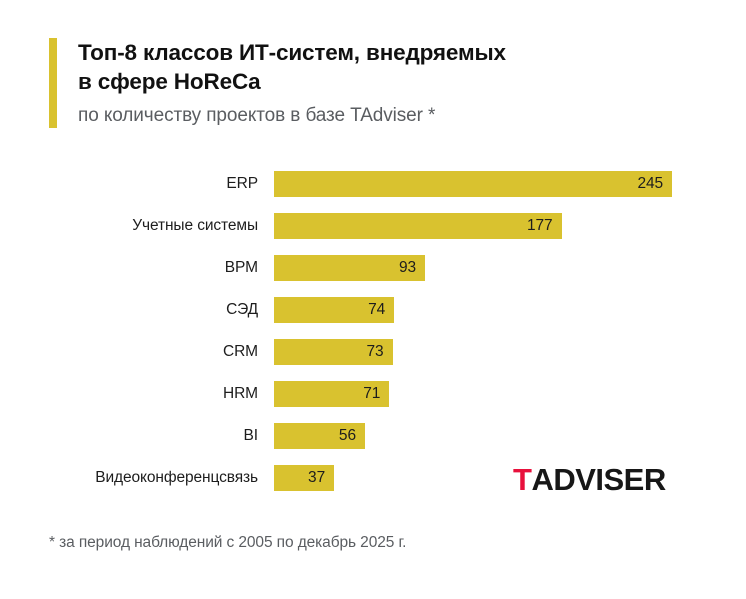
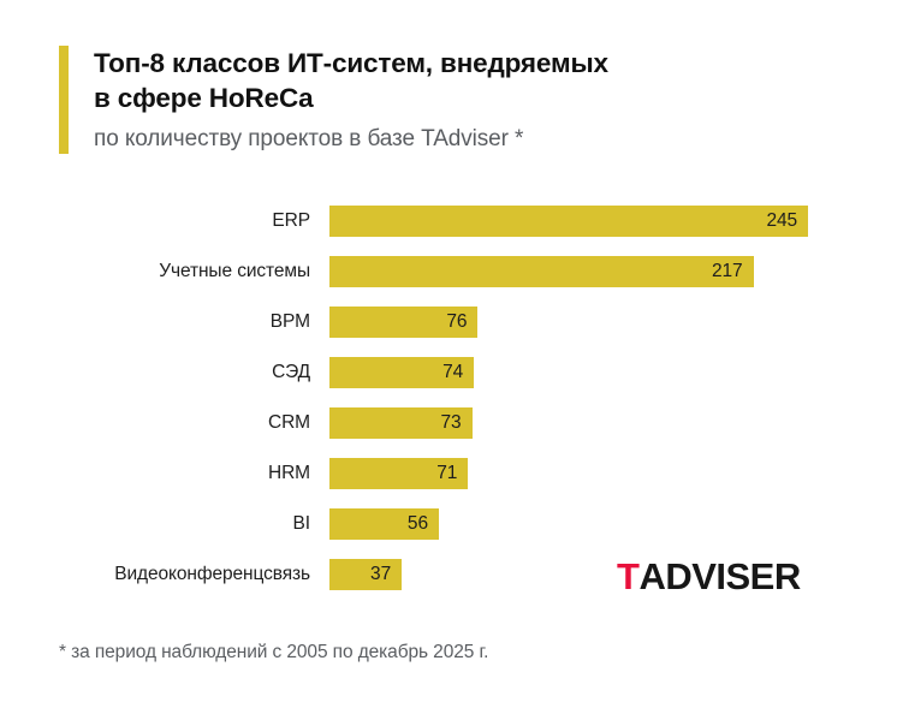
Учетные системы: 177 -> 217
BPM: 93 -> 76
